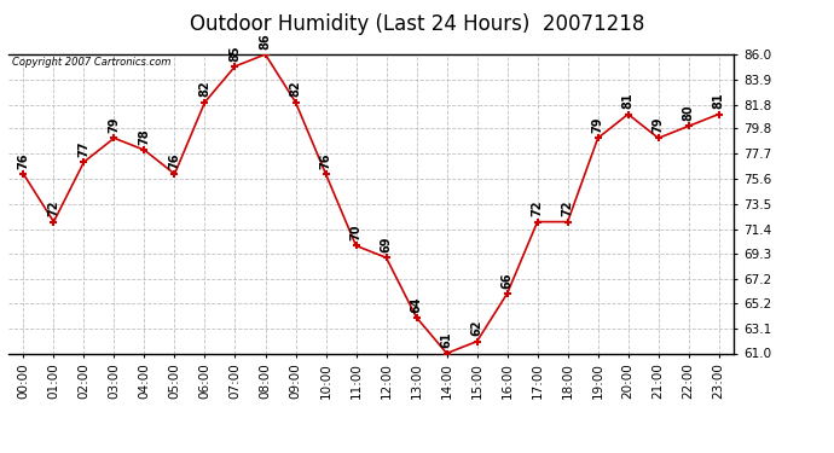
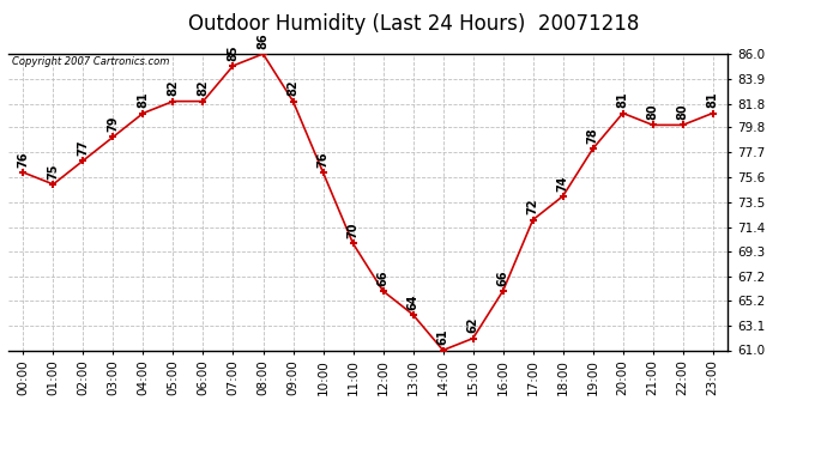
01:00: 72 -> 75
04:00: 78 -> 81
05:00: 76 -> 82
12:00: 69 -> 66
18:00: 72 -> 74
19:00: 79 -> 78
21:00: 79 -> 80
